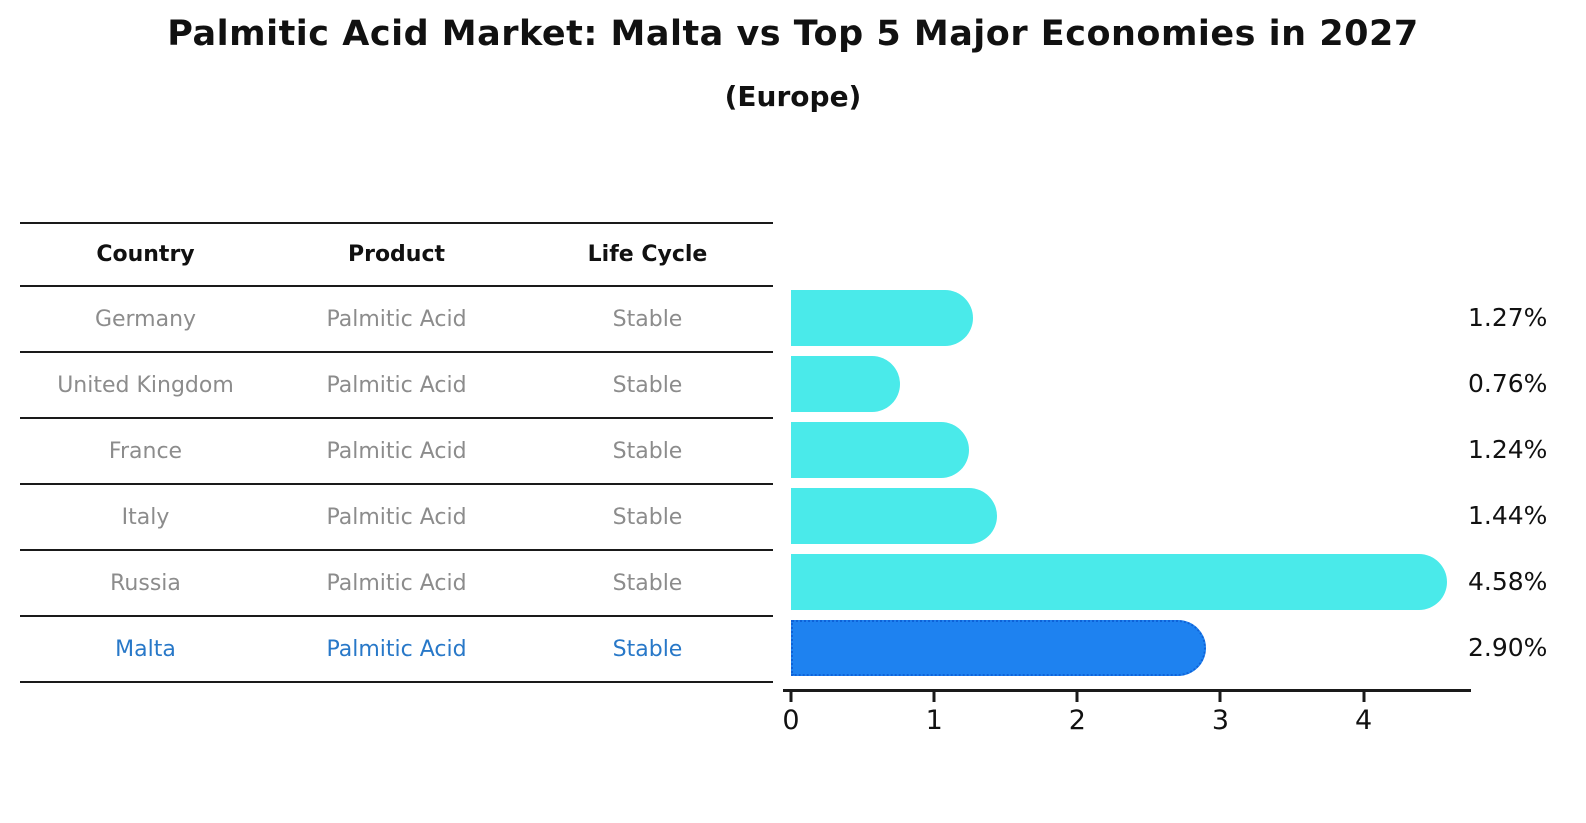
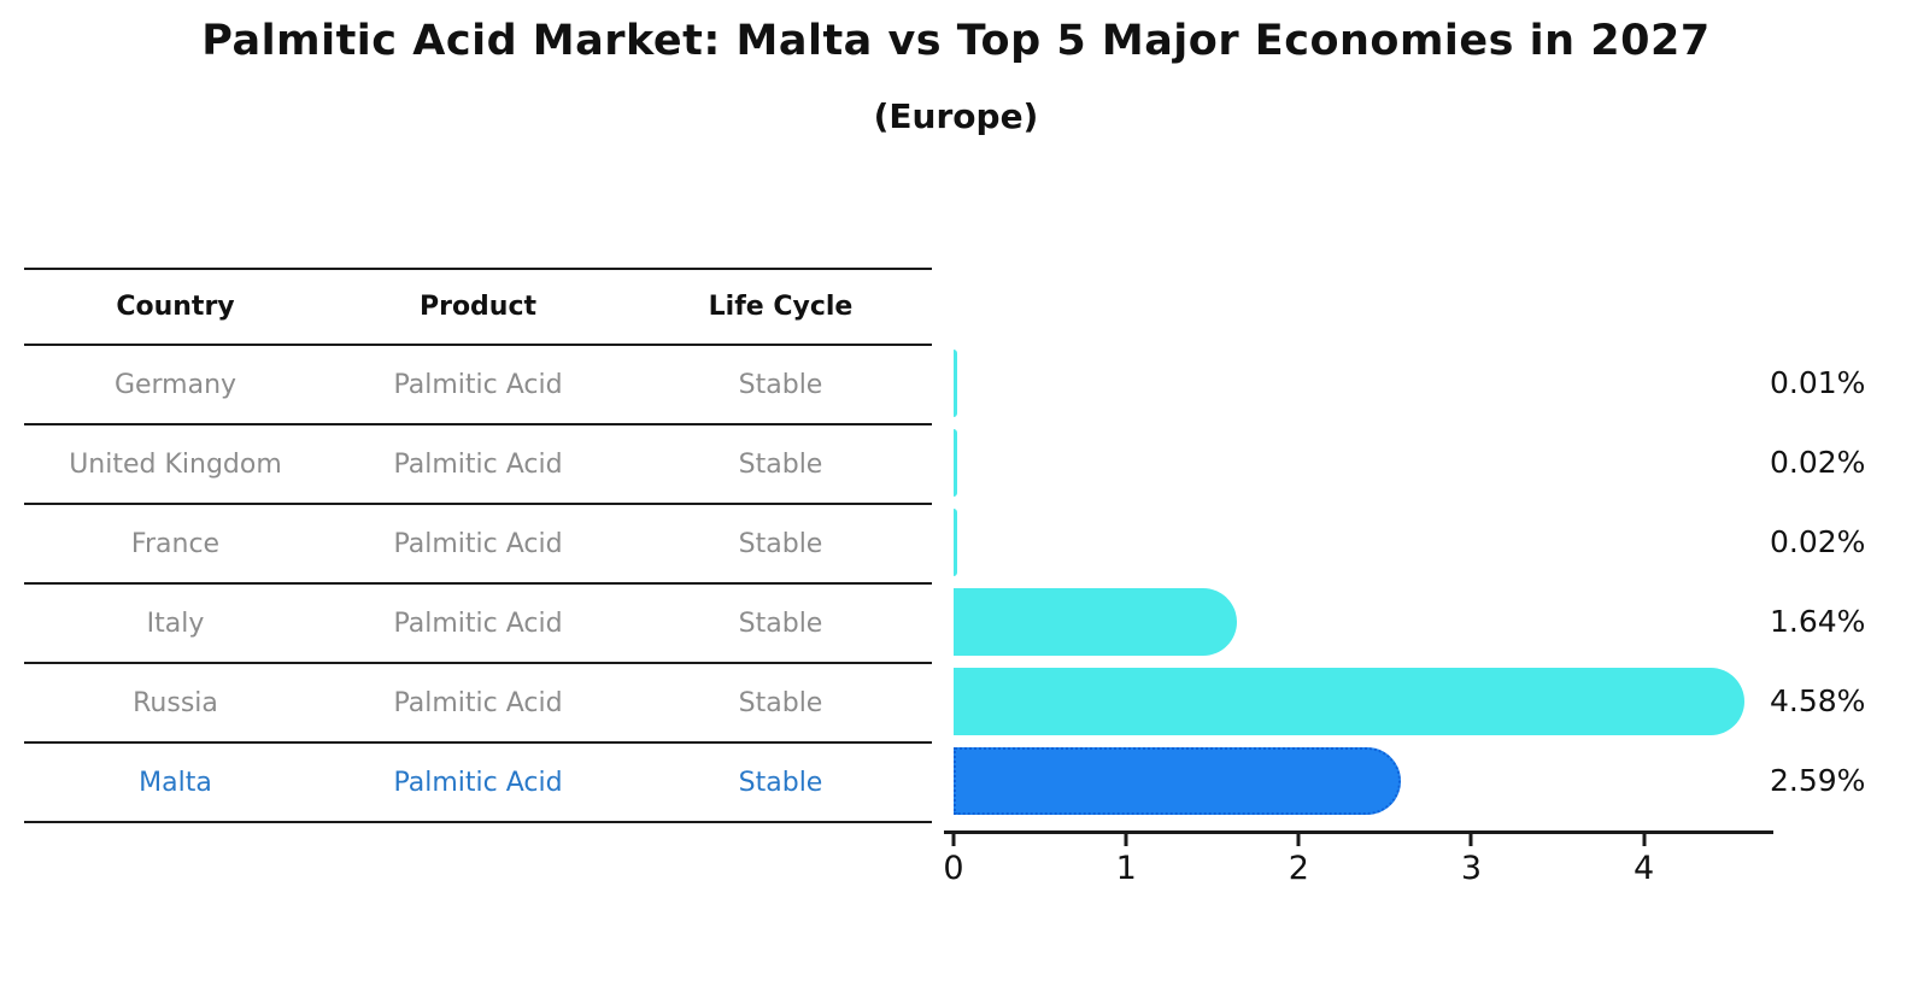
Germany: 1.27% -> 0.01%
United Kingdom: 0.76% -> 0.02%
France: 1.24% -> 0.02%
Italy: 1.44% -> 1.64%
Malta: 2.90% -> 2.59%
